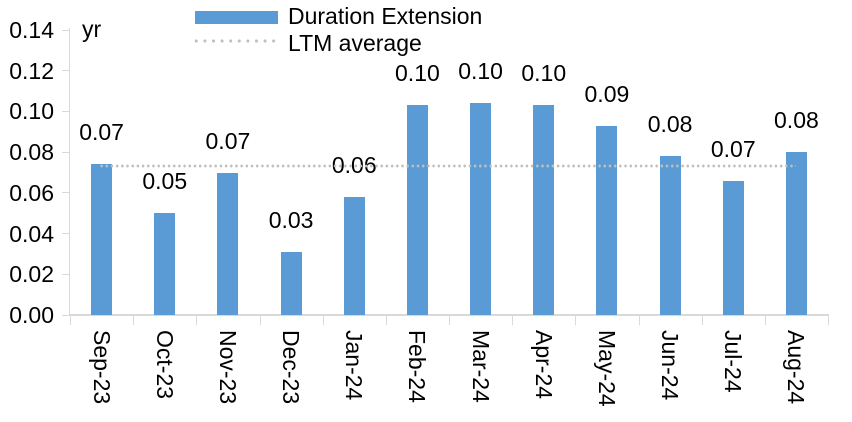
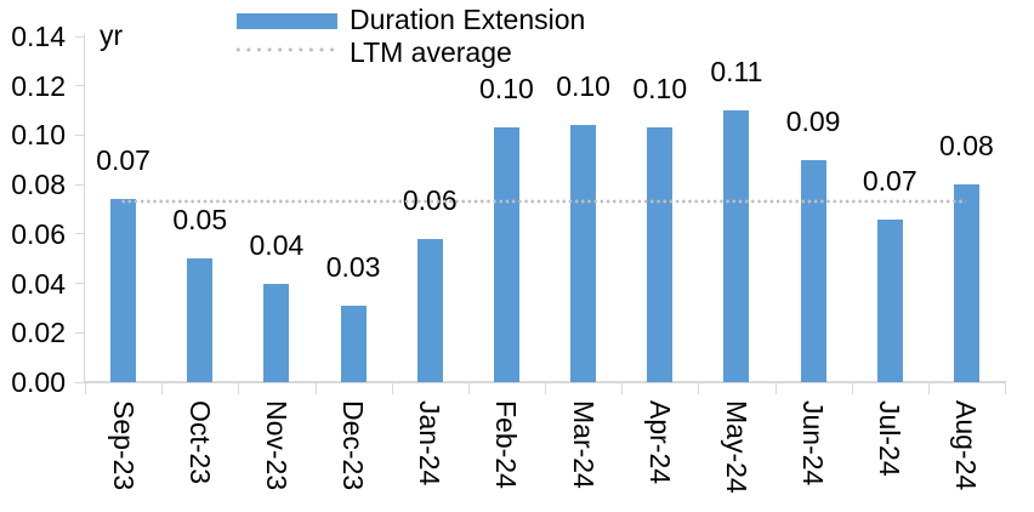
Nov-23: 0.07 -> 0.04
May-24: 0.09 -> 0.11
Jun-24: 0.08 -> 0.09
